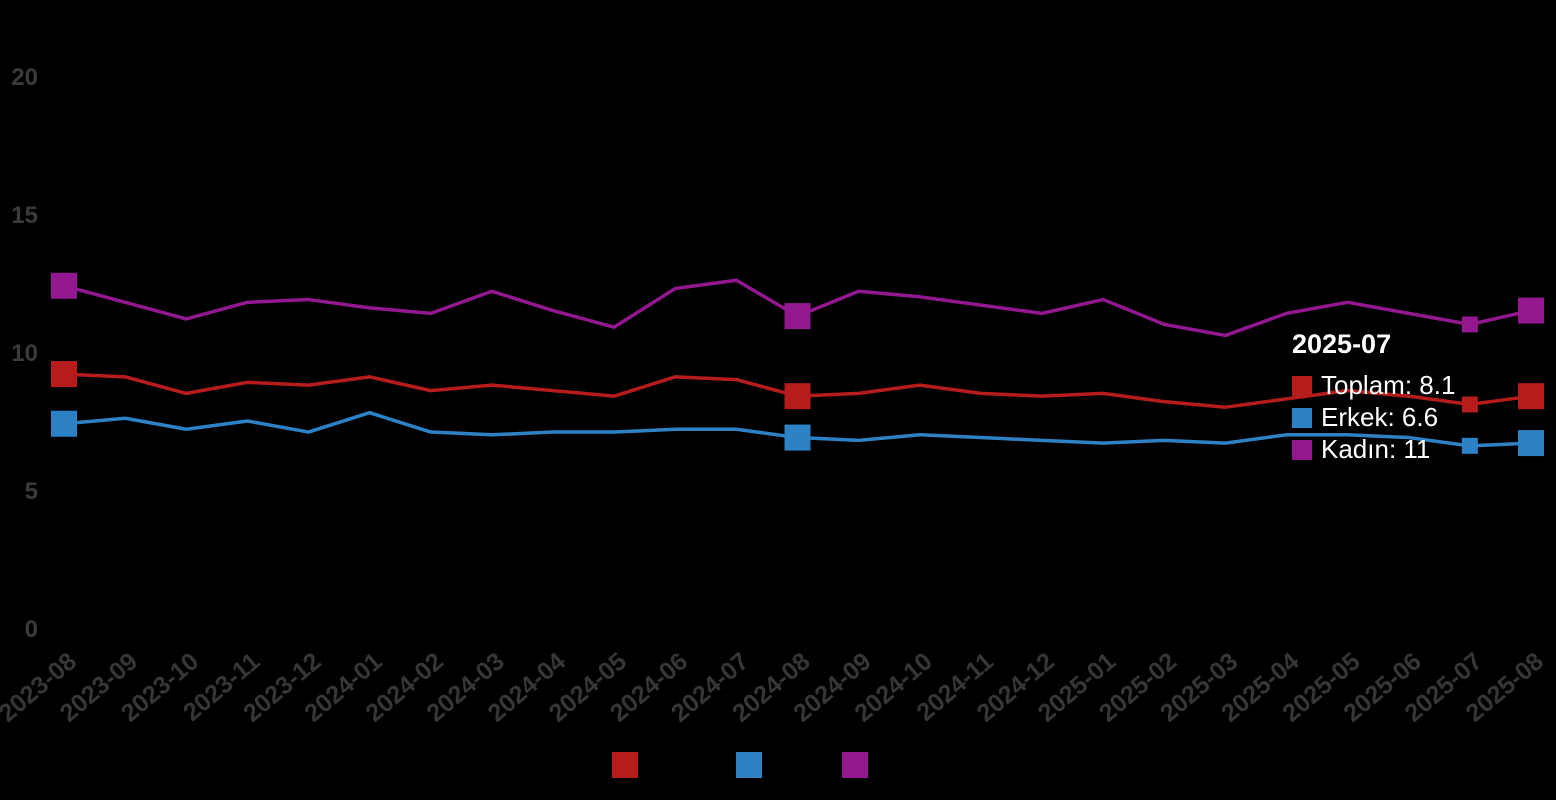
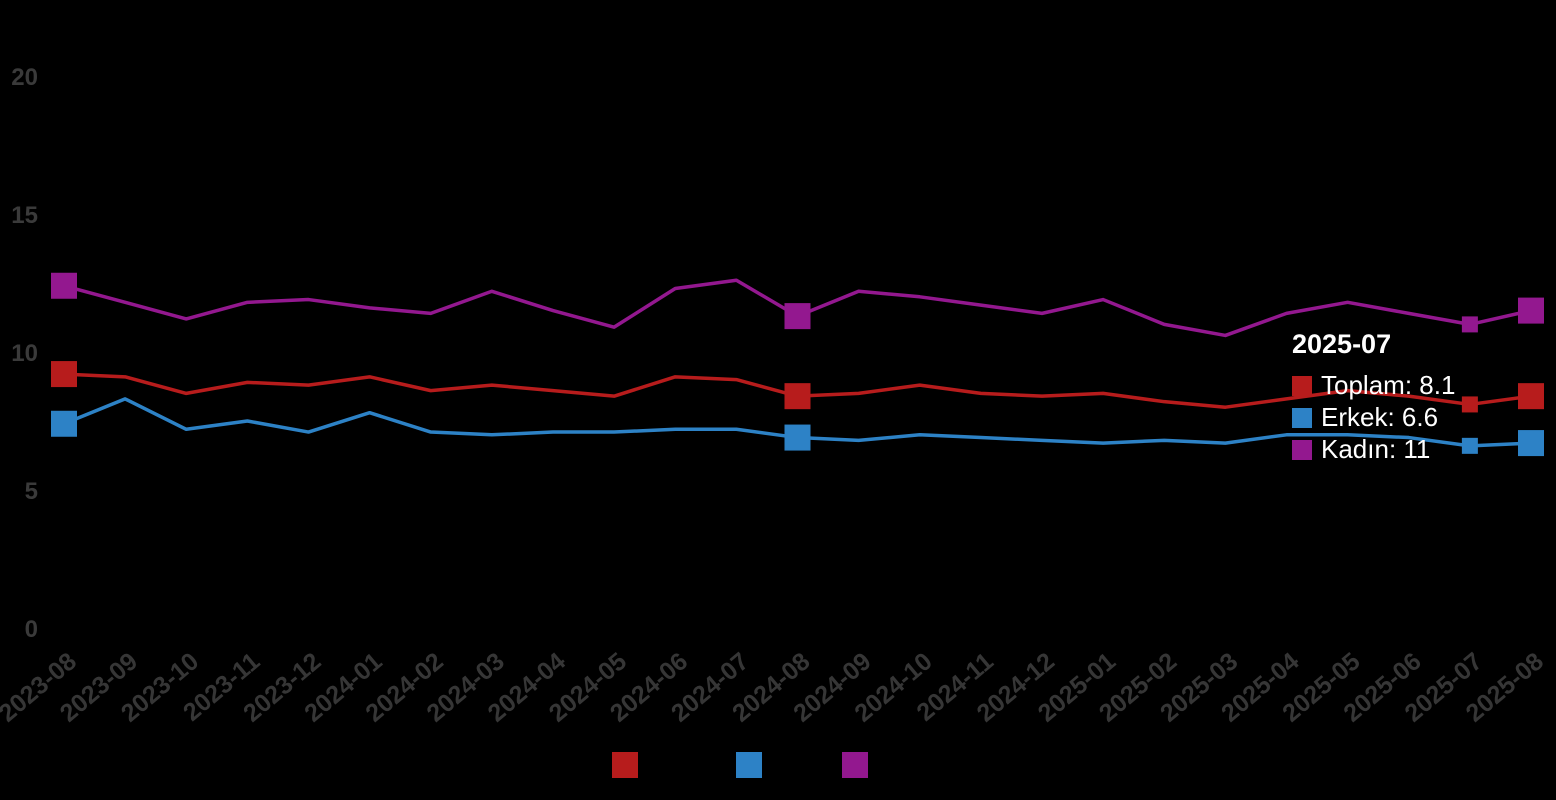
Erkek/2023-09: 7.6 -> 8.3
